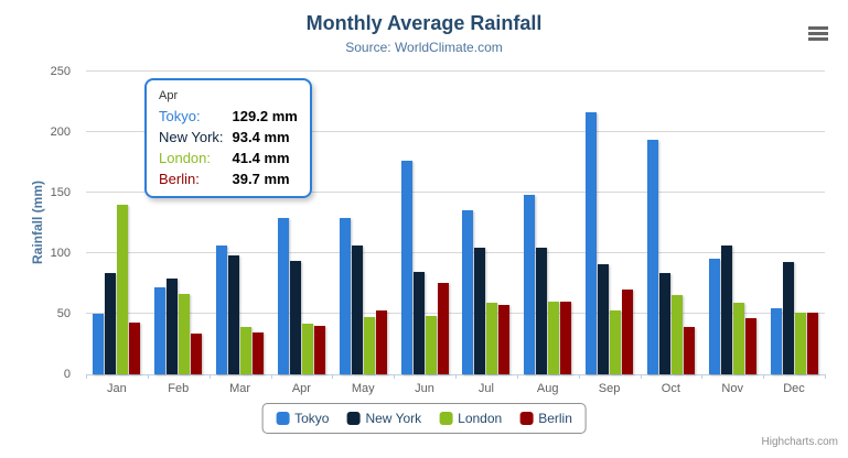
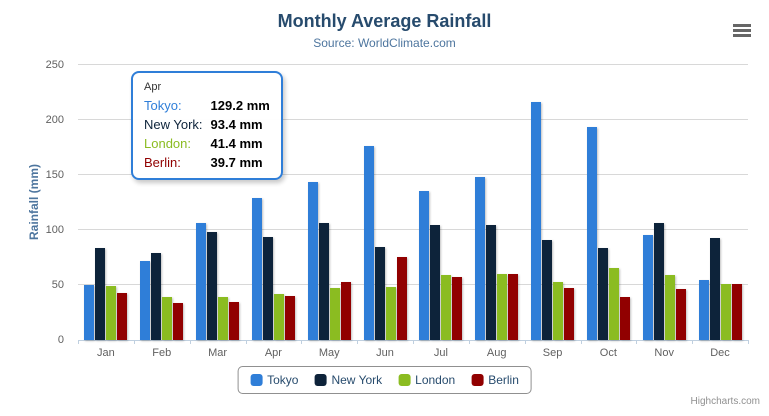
London/Jan: 140 -> 49
London/Feb: 66 -> 39
Tokyo/May: 129 -> 144
Berlin/Sep: 70 -> 48
